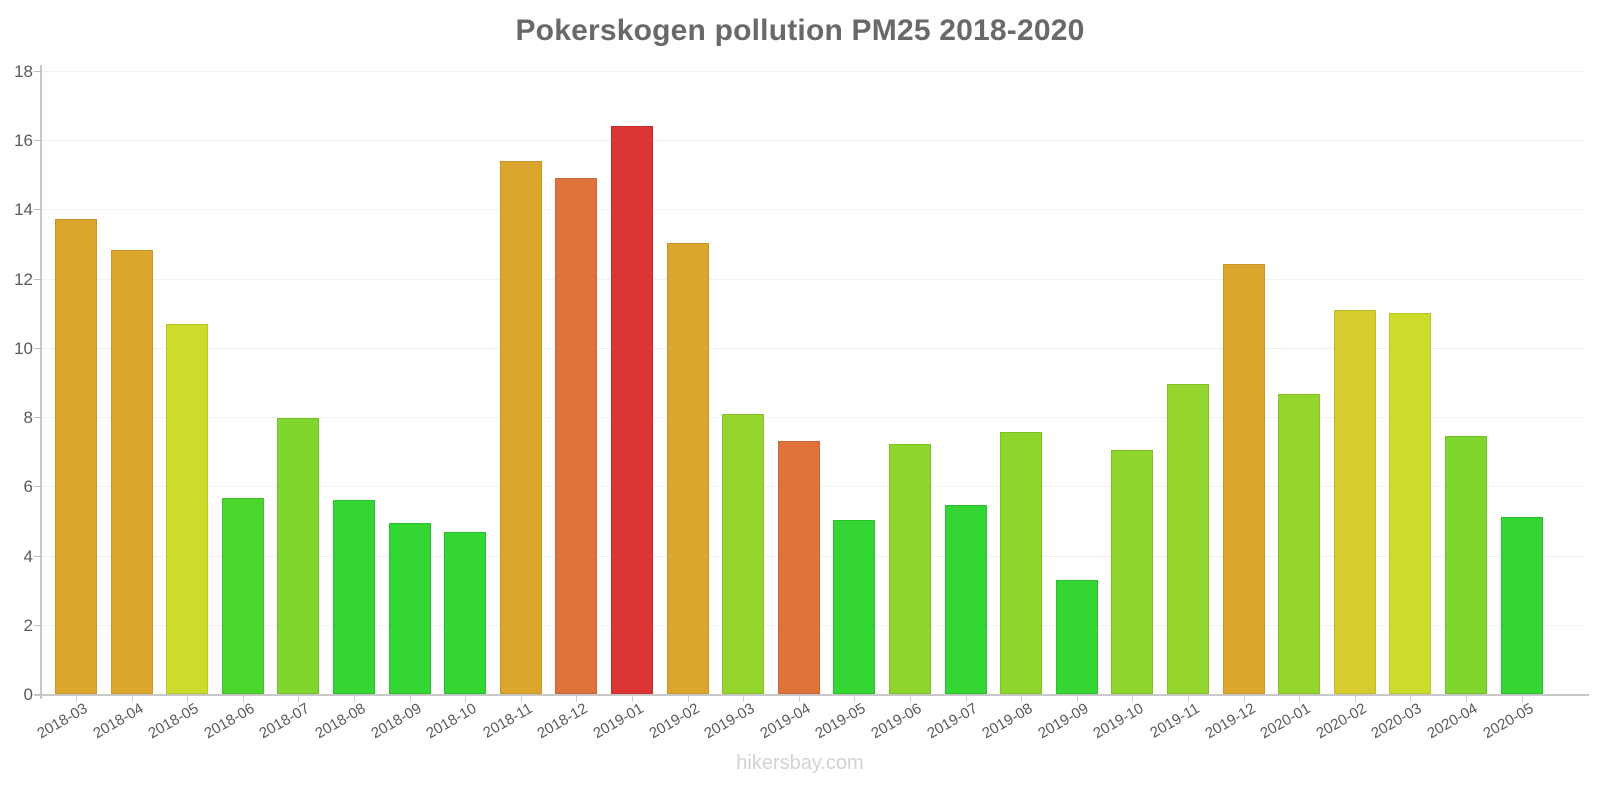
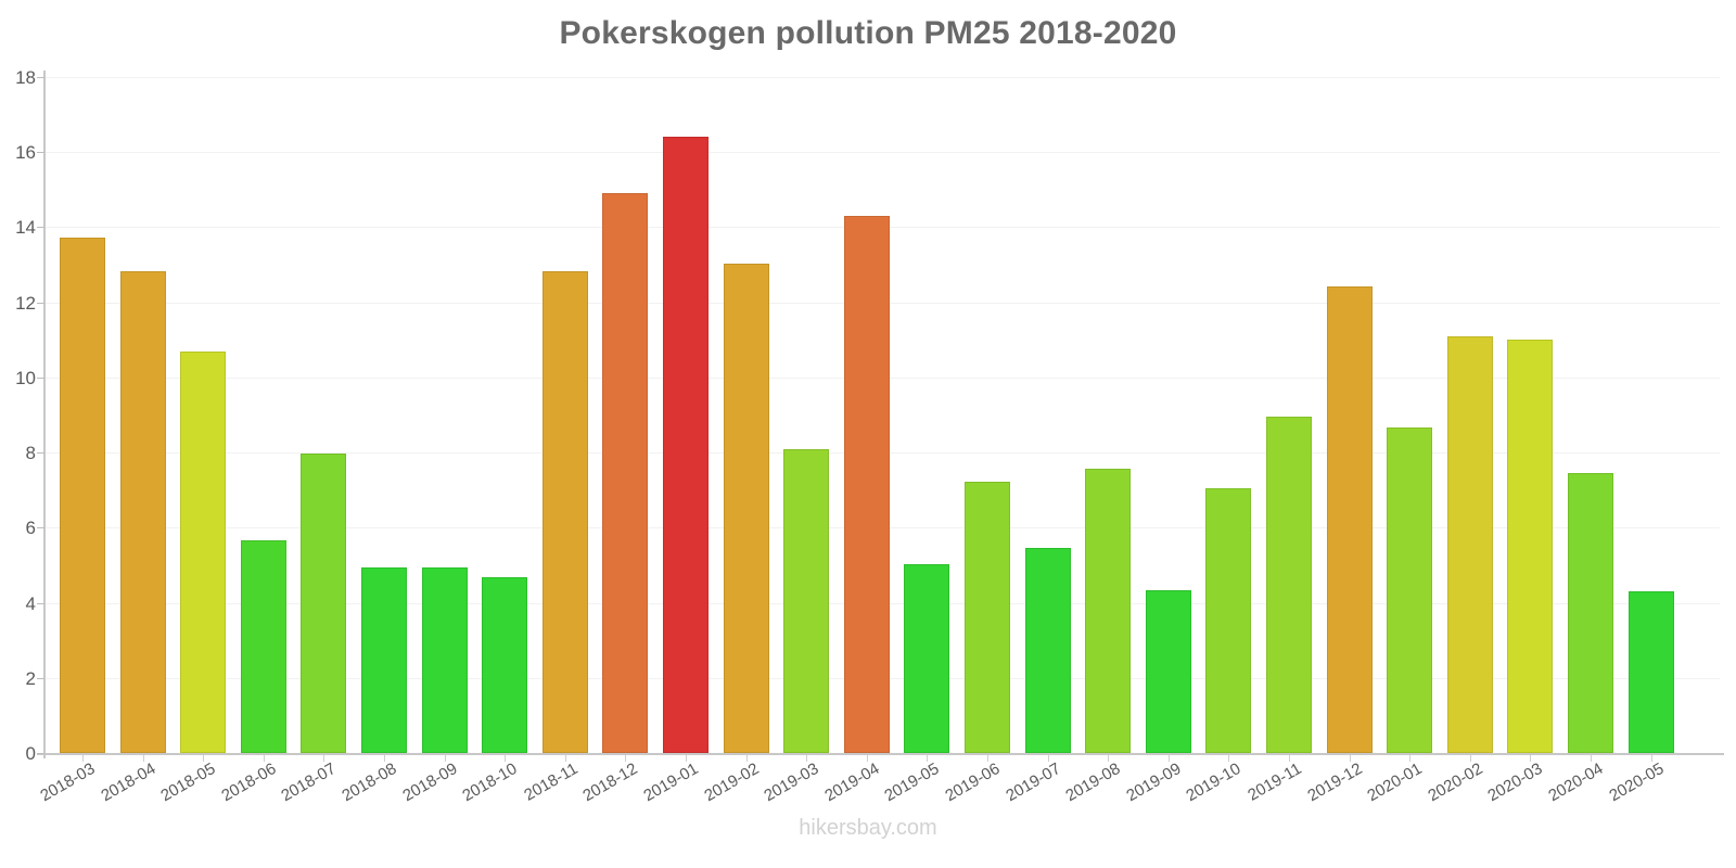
2018-08: 5.6 -> 4.9
2018-11: 15.4 -> 12.8
2019-04: 7.3 -> 14.3
2019-09: 3.3 -> 4.3
2020-05: 5.1 -> 4.3
